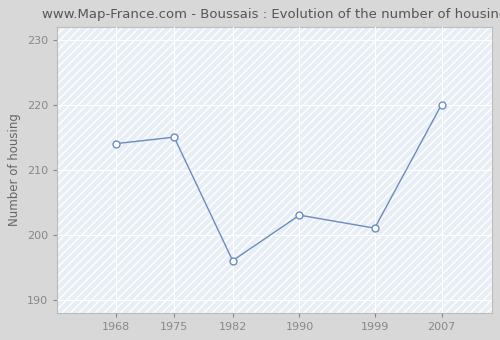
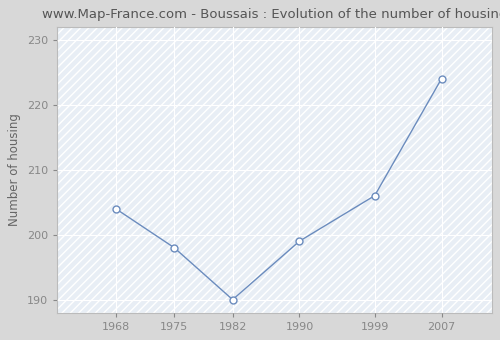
1968: 214 -> 204
1975: 215 -> 198
1982: 196 -> 190
1990: 203 -> 199
1999: 201 -> 206
2007: 220 -> 224
